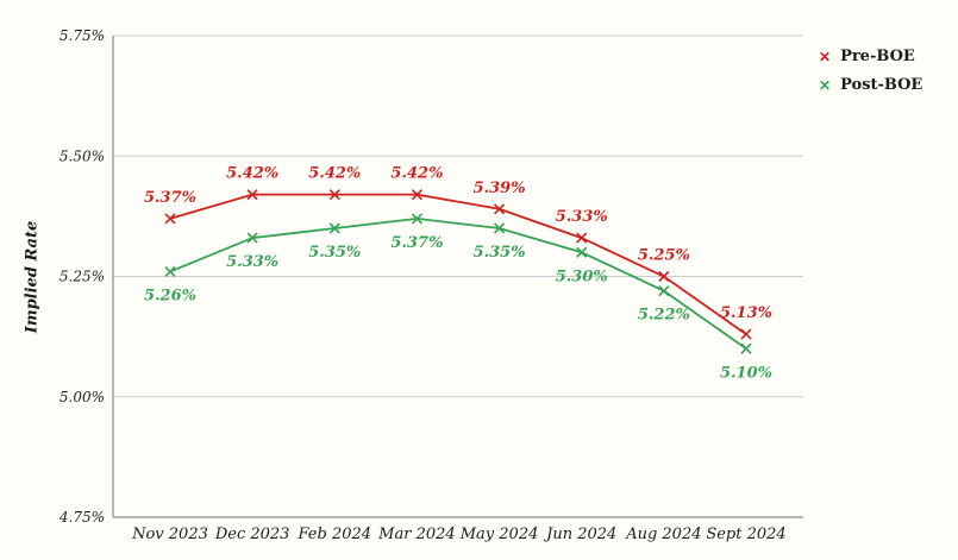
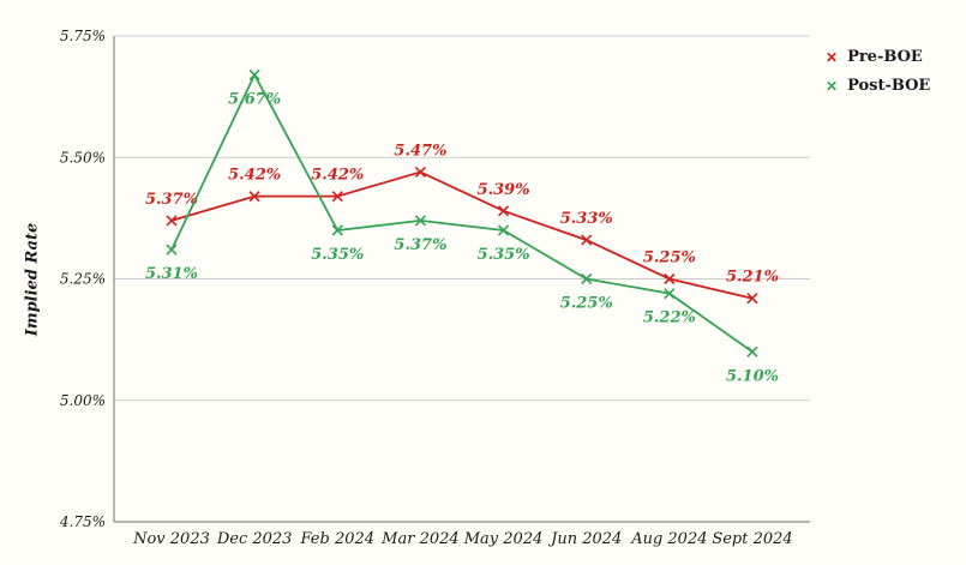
Post-BOE/Nov 2023: 5.26% -> 5.31%
Post-BOE/Dec 2023: 5.33% -> 5.67%
Pre-BOE/Mar 2024: 5.42% -> 5.47%
Post-BOE/Jun 2024: 5.30% -> 5.25%
Pre-BOE/Sept 2024: 5.13% -> 5.21%
